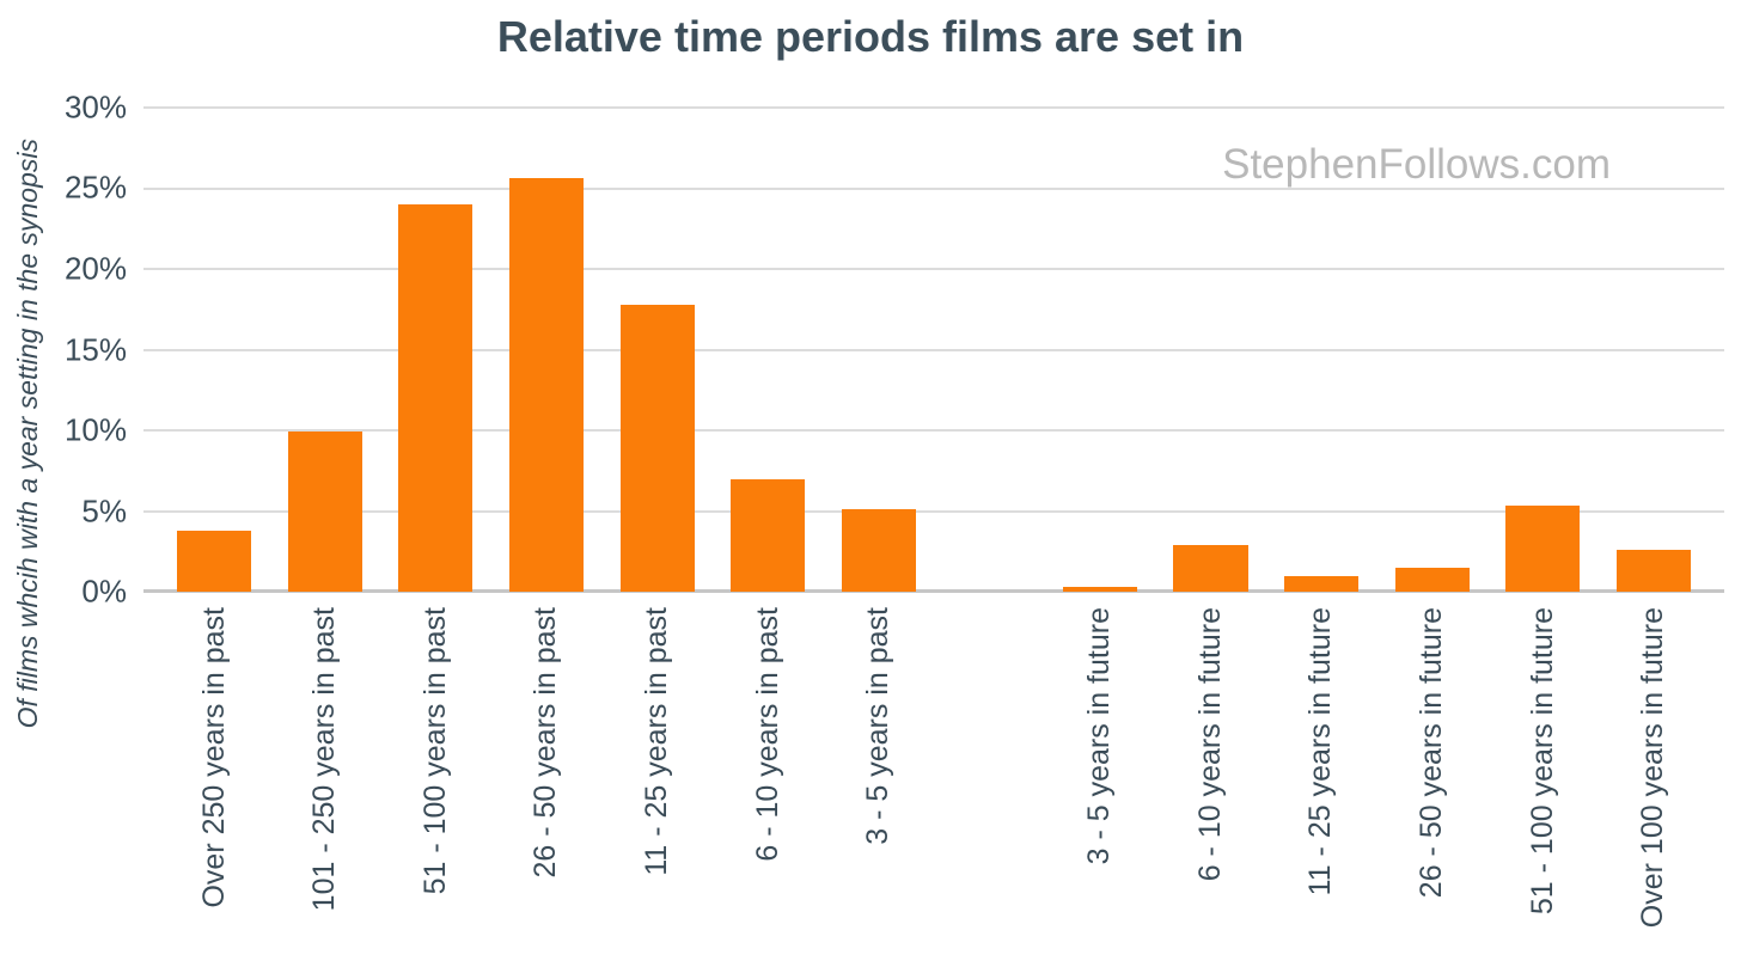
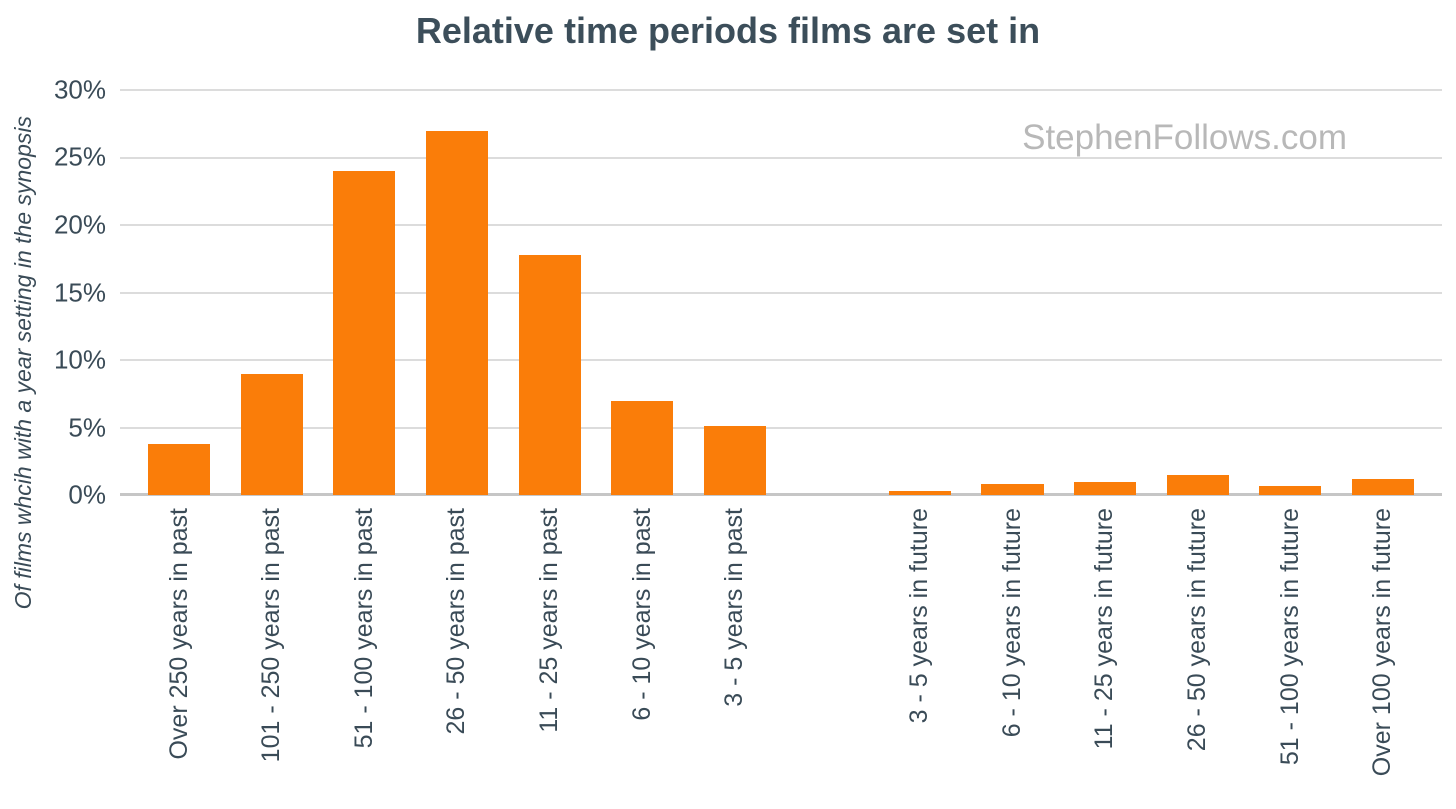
101 - 250 years in past: 9.9% -> 9.0%
26 - 50 years in past: 25.6% -> 27.0%
6 - 10 years in future: 2.9% -> 0.8%
51 - 100 years in future: 5.3% -> 0.7%
Over 100 years in future: 2.6% -> 1.2%
